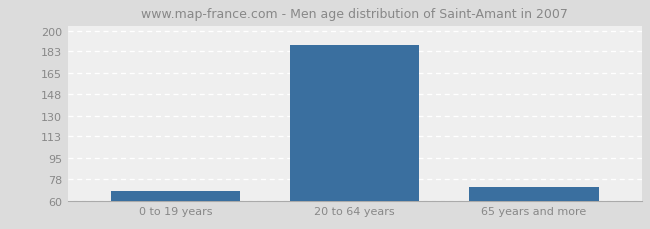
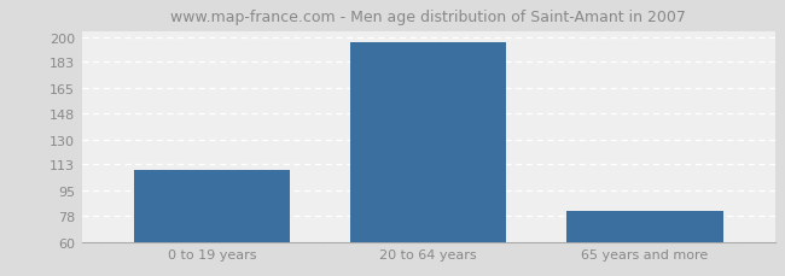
0 to 19 years: 68 -> 109
20 to 64 years: 188 -> 196
65 years and more: 71 -> 81
